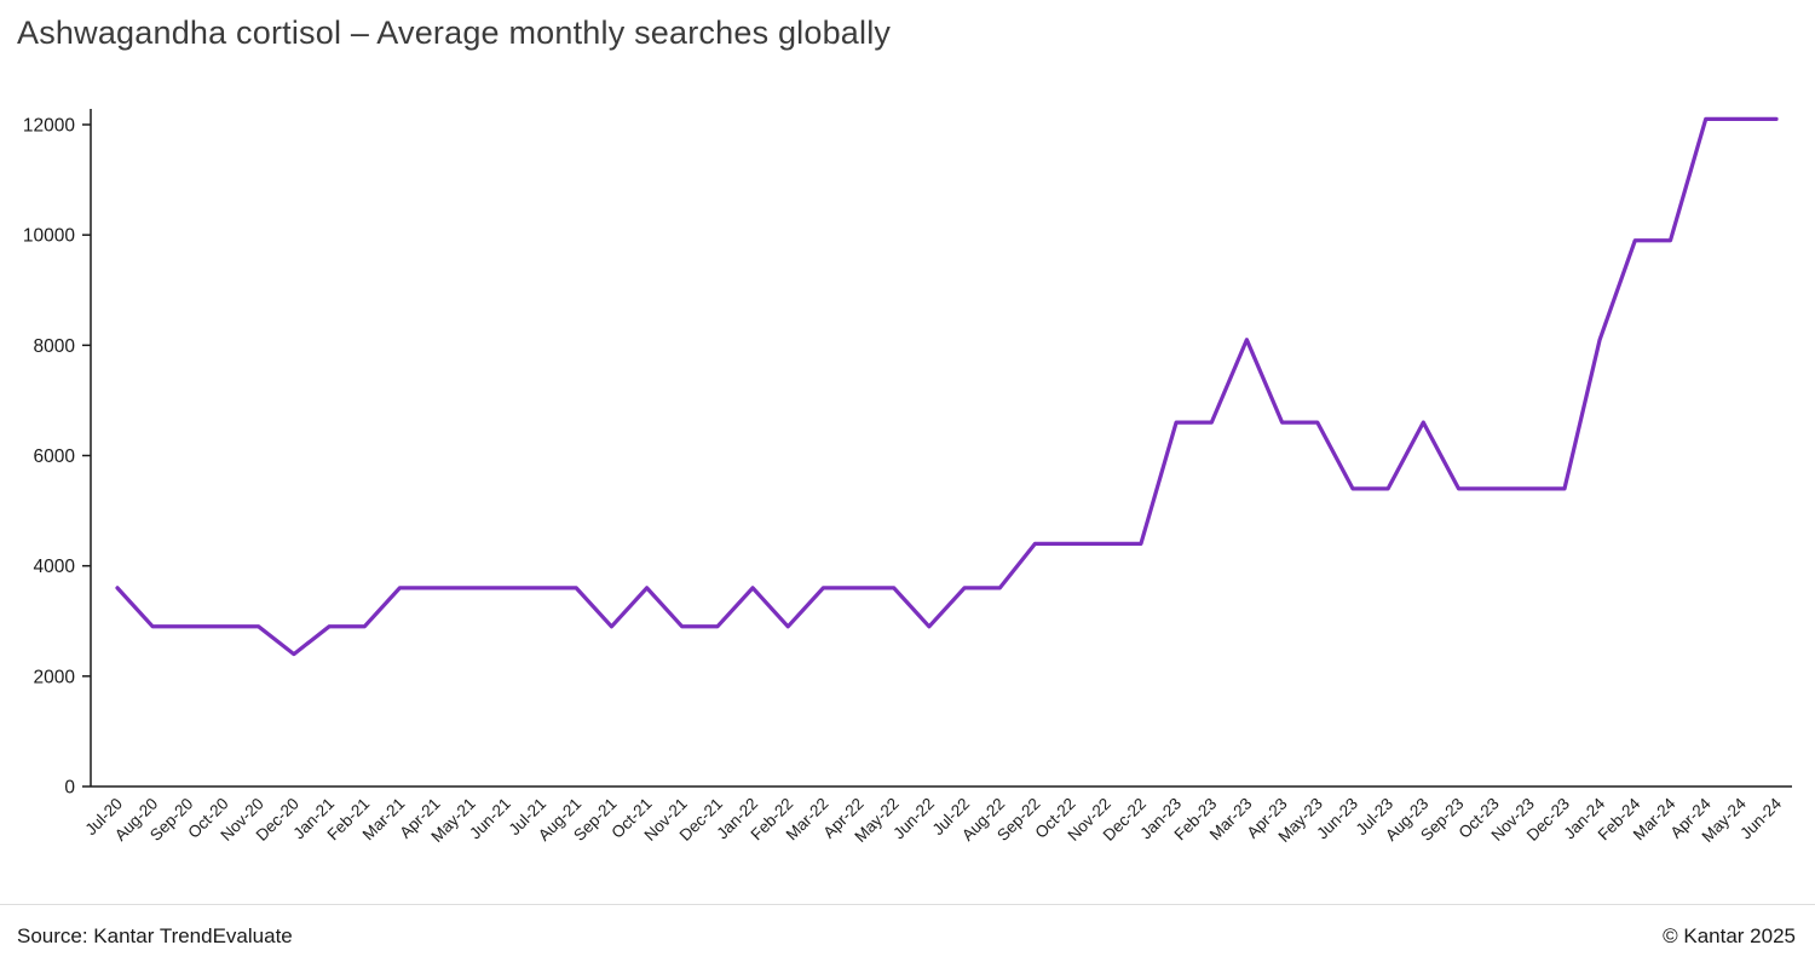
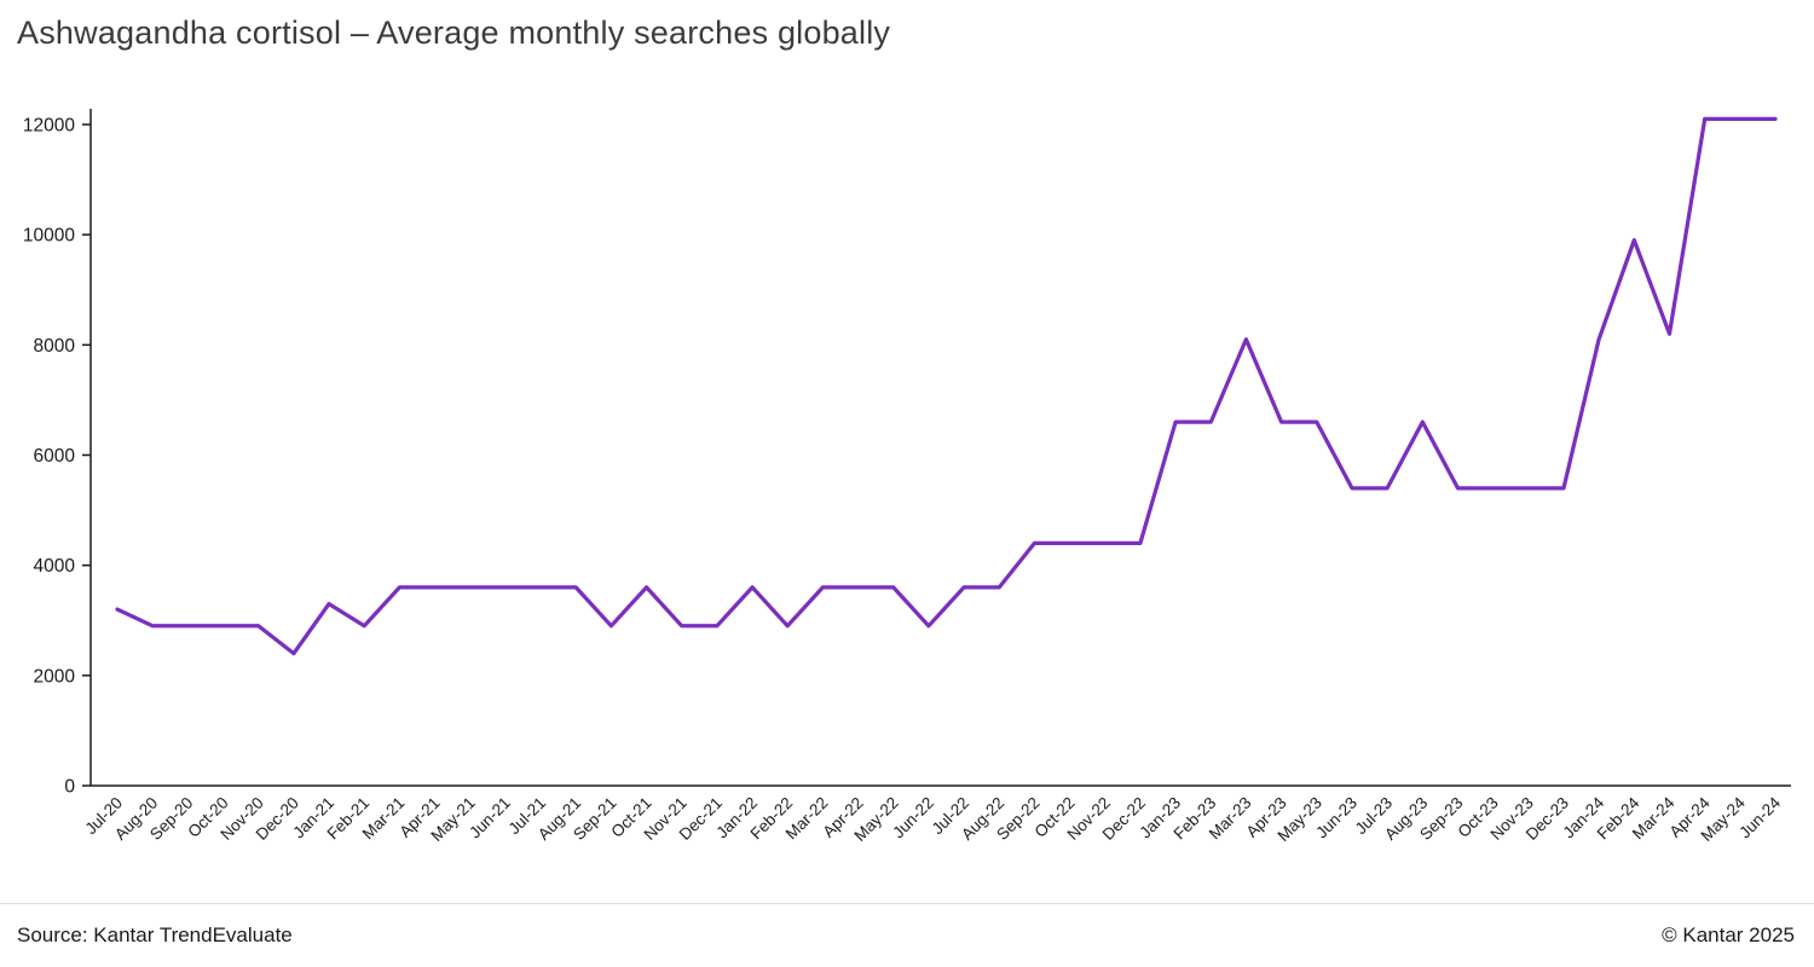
Jul-20: 3600 -> 3200
Jan-21: 2900 -> 3300
Mar-24: 9900 -> 8200
